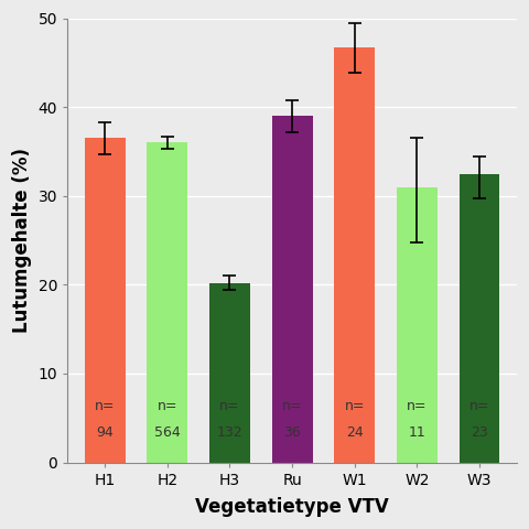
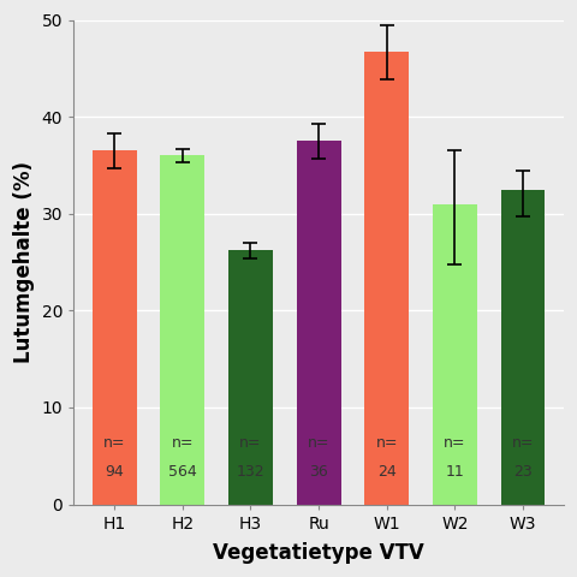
H3: 20.2 -> 26.2
Ru: 39.0 -> 37.5
